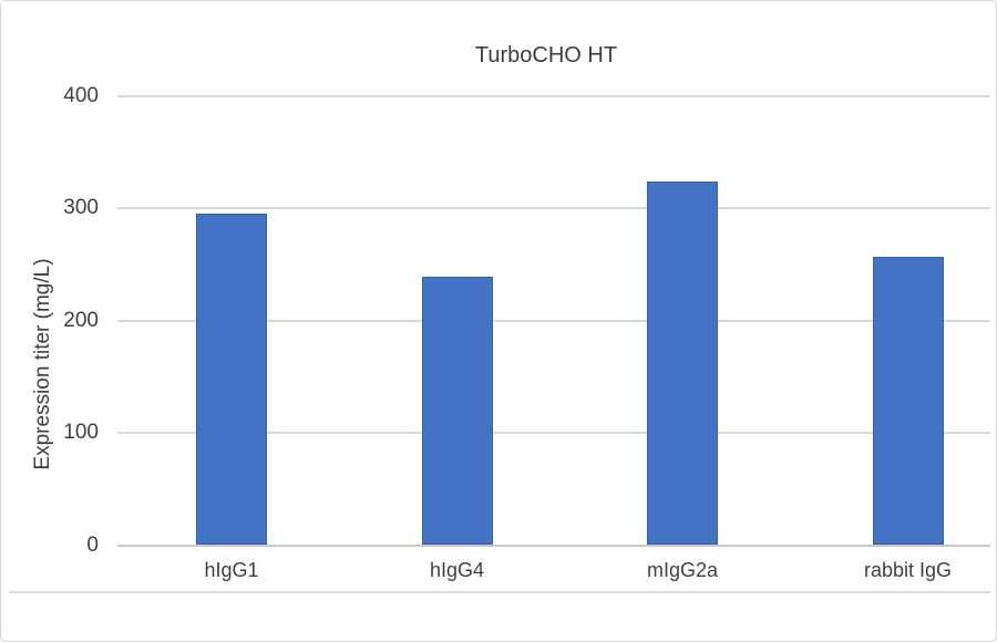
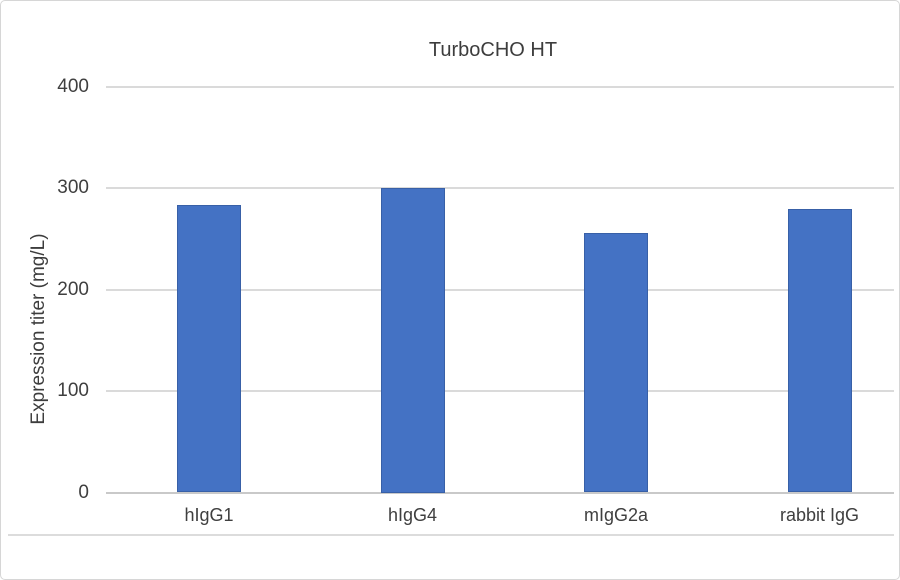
hIgG1: 295 -> 283
hIgG4: 239 -> 300
mIgG2a: 324 -> 256
rabbit IgG: 257 -> 279
